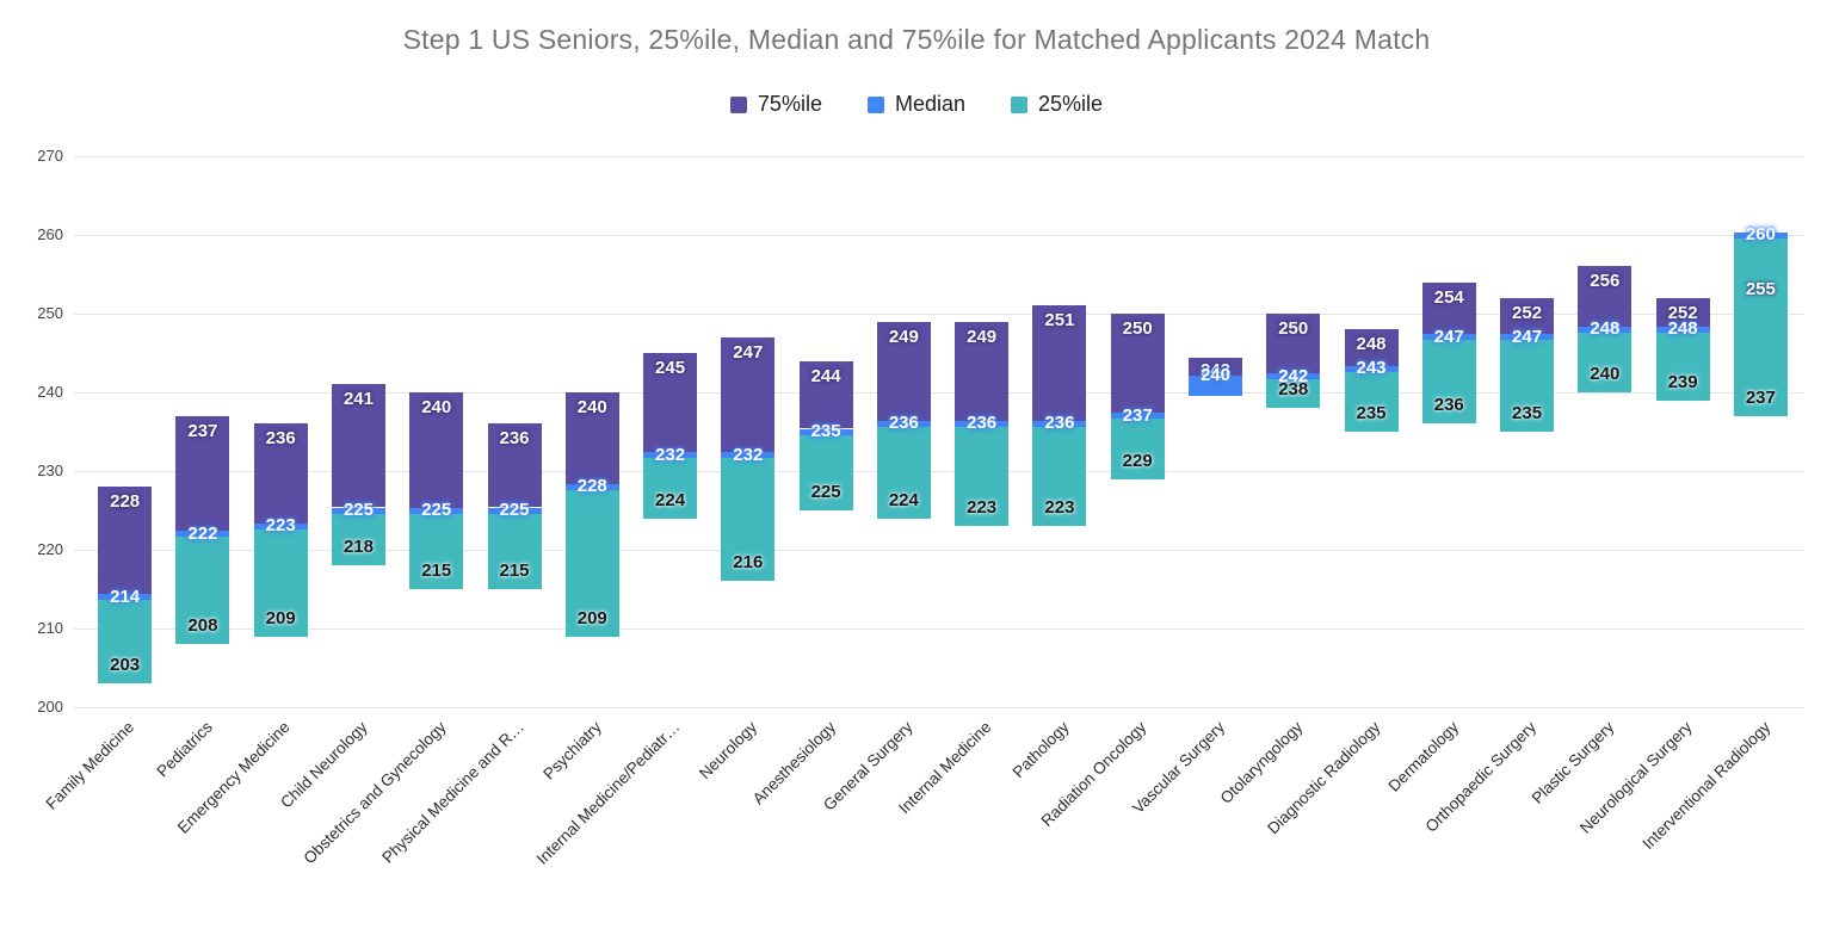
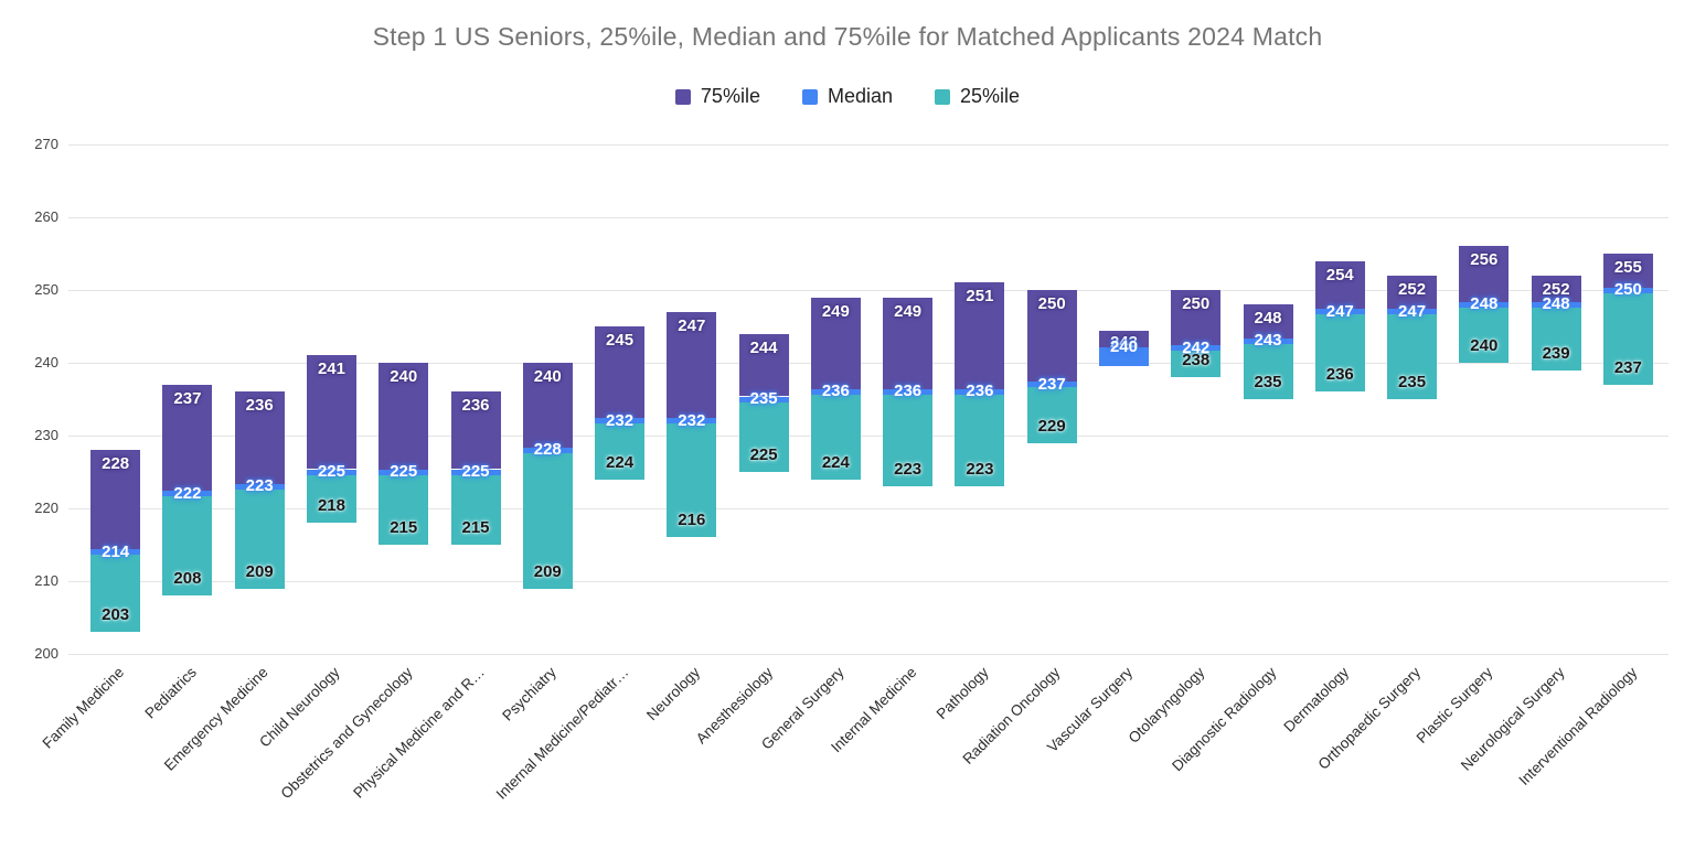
Median/Interventional Radiology: 260 -> 250
